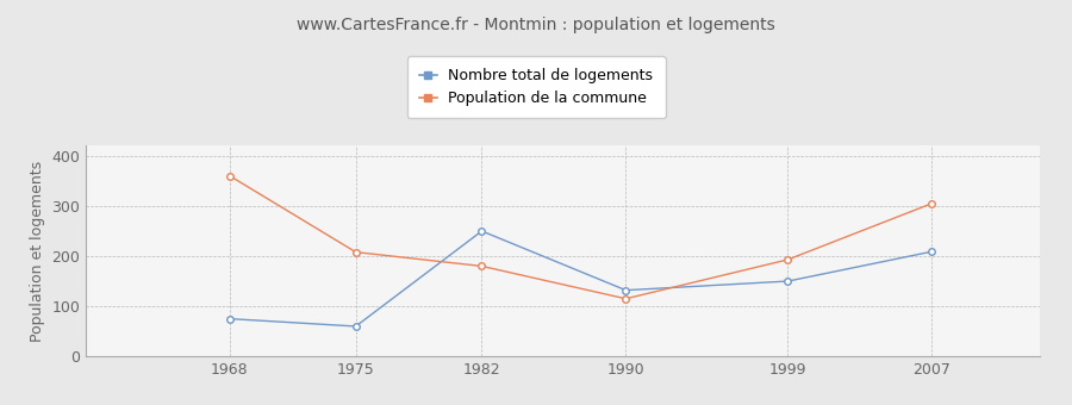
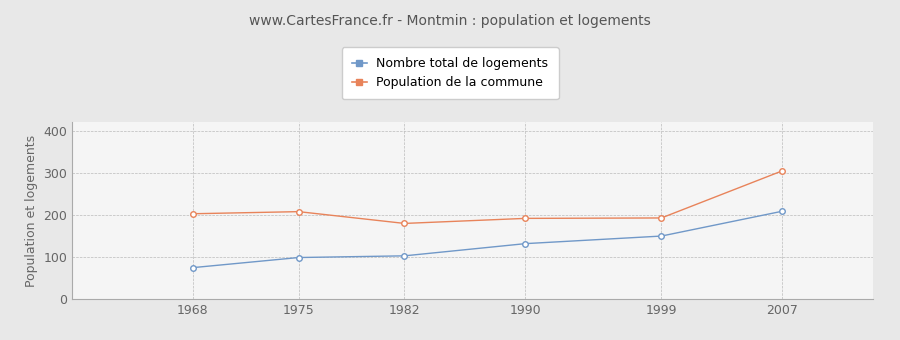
Population de la commune/1968: 360 -> 203
Nombre total de logements/1975: 60 -> 99
Nombre total de logements/1982: 250 -> 103
Population de la commune/1990: 115 -> 192
